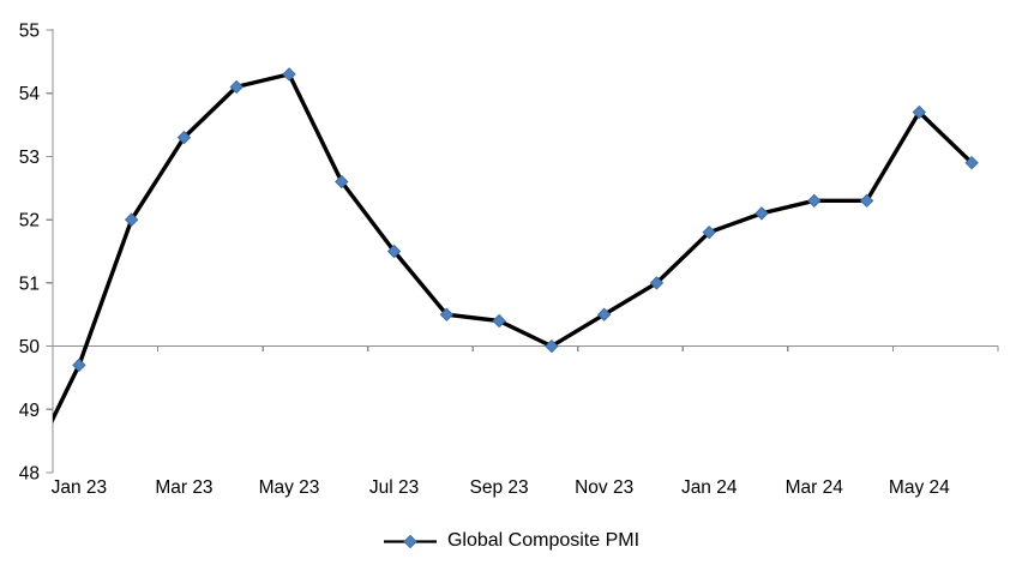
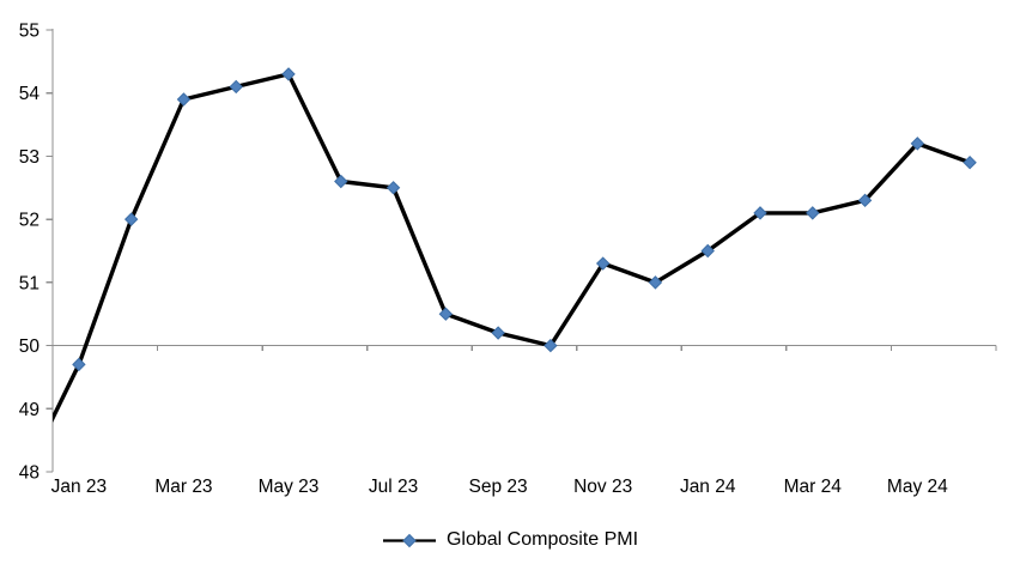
Mar 23: 53.3 -> 53.9
Jul 23: 51.5 -> 52.5
Sep 23: 50.4 -> 50.2
Nov 23: 50.5 -> 51.3
Jan 24: 51.8 -> 51.5
Mar 24: 52.3 -> 52.1
May 24: 53.7 -> 53.2
